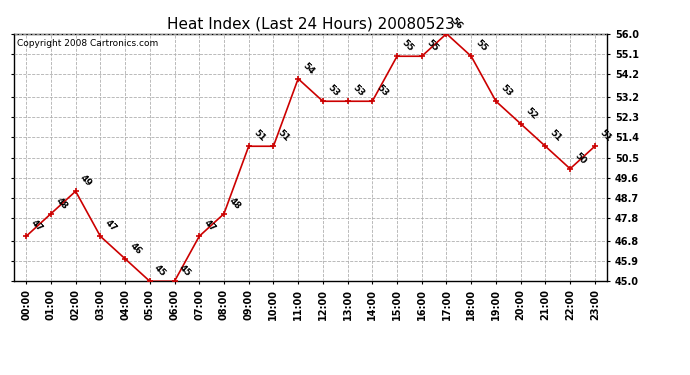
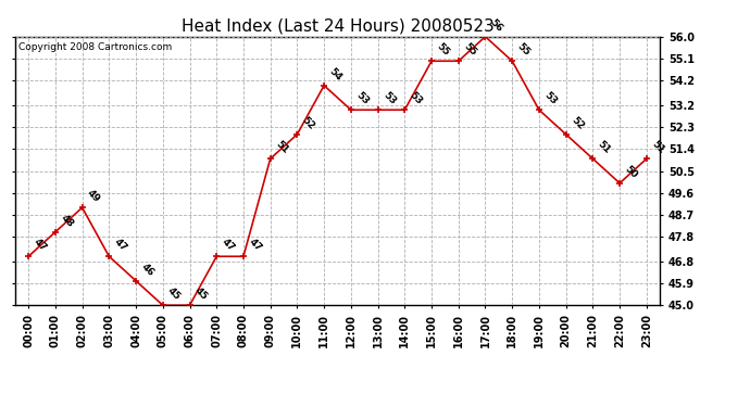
08:00: 48 -> 47
10:00: 51 -> 52
